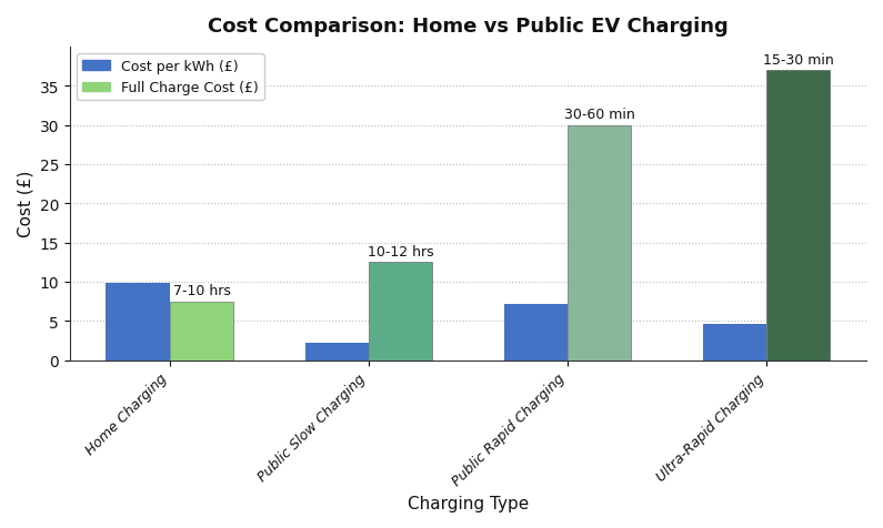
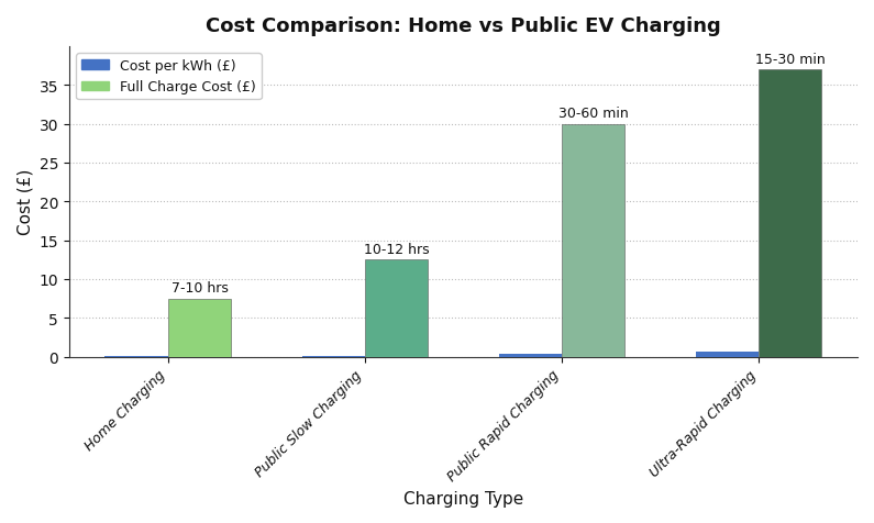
Cost per kWh (£)/Home Charging: 9.8 -> 0.1
Cost per kWh (£)/Public Slow Charging: 2.2 -> 0.1
Cost per kWh (£)/Public Rapid Charging: 7.2 -> 0.4
Cost per kWh (£)/Ultra-Rapid Charging: 4.6 -> 0.6
